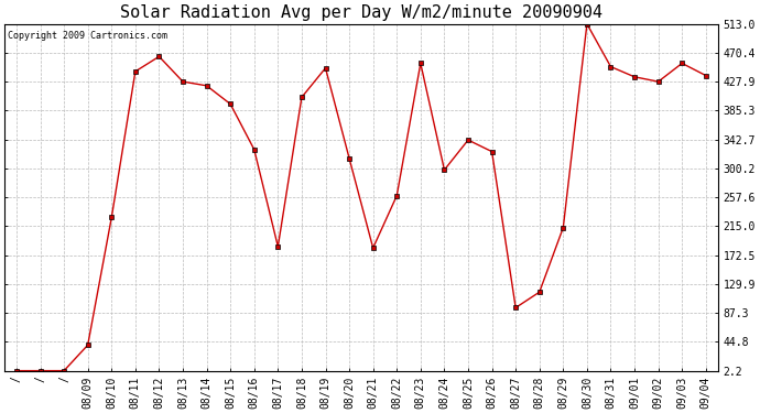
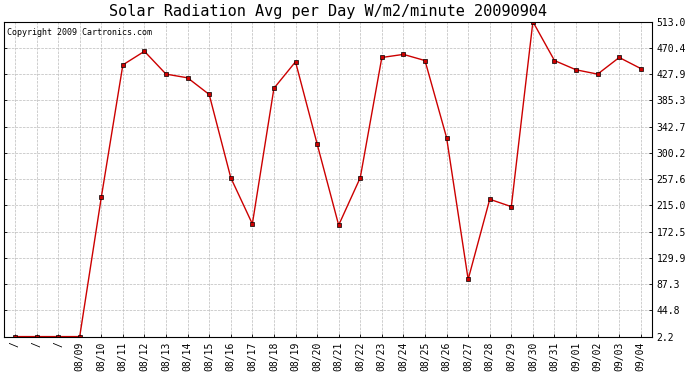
08/09: 40 -> 2
08/16: 328 -> 260
08/24: 298 -> 460
08/25: 342 -> 450
08/28: 118 -> 225
